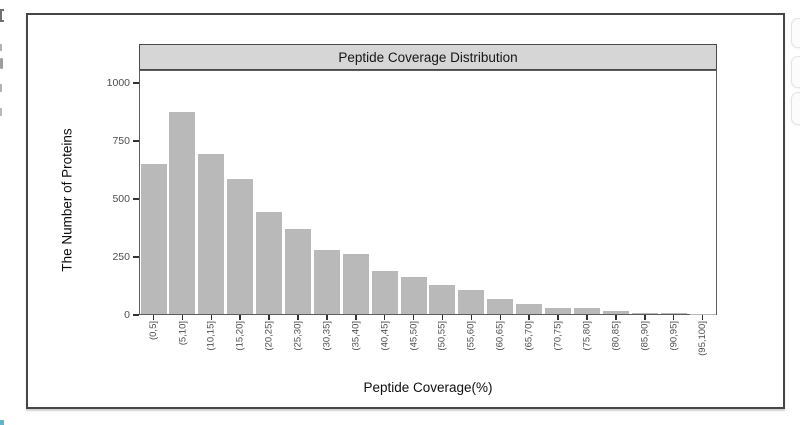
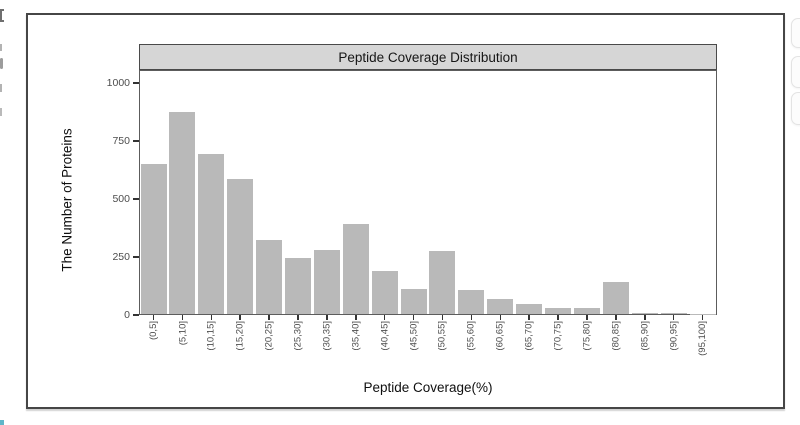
(20,25]: 440 -> 320
(25,30]: 360 -> 240
(35,40]: 260 -> 390
(45,50]: 160 -> 110
(50,55]: 120 -> 270
(80,85]: 10 -> 140
